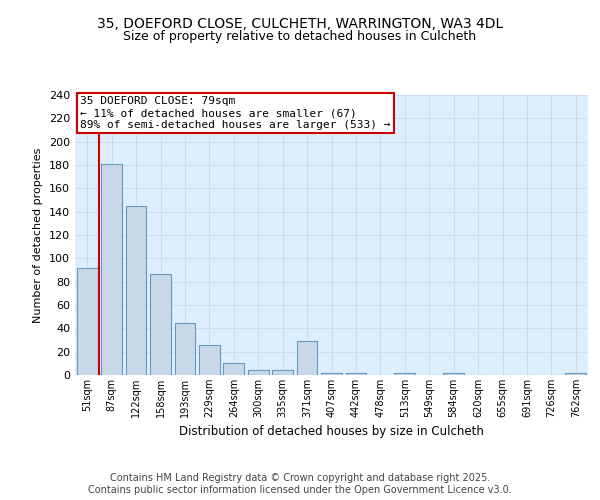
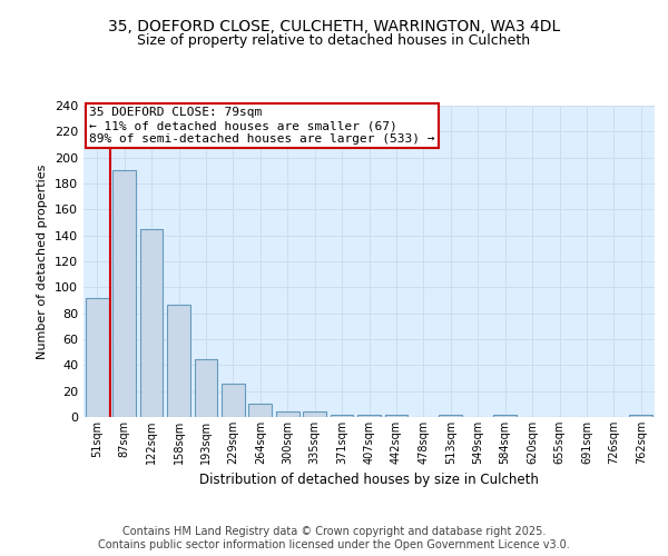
87sqm: 181 -> 190
371sqm: 29 -> 2
